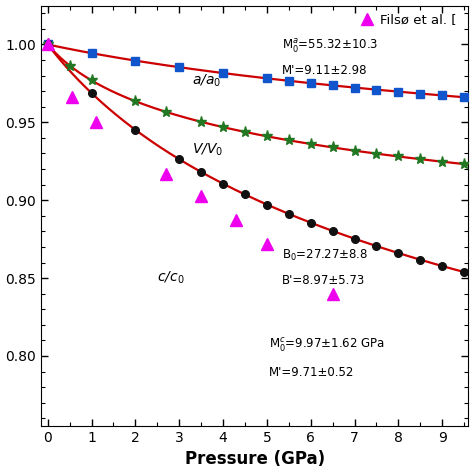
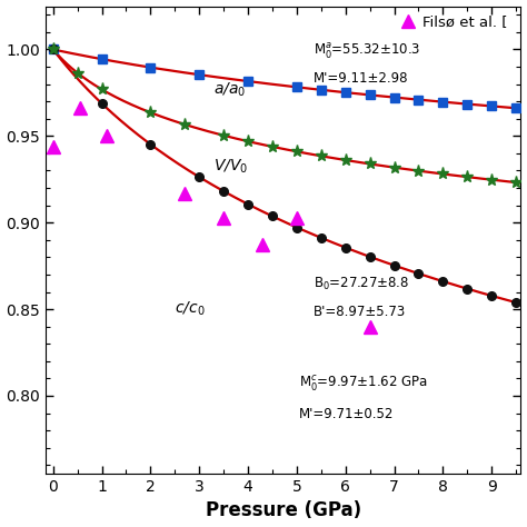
Filsø et al. [/0: 1.000 -> 0.944
Filsø et al. [/5: 0.872 -> 0.903
